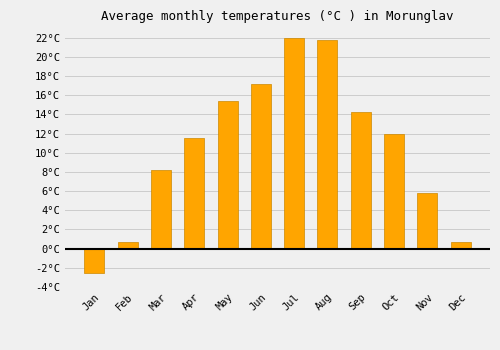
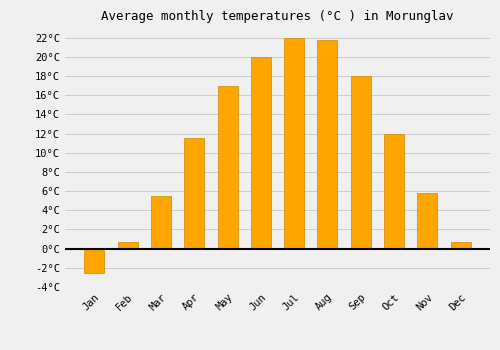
Mar: 8.2°C -> 5.5°C
May: 15.4°C -> 17.0°C
Jun: 17.2°C -> 20.0°C
Sep: 14.2°C -> 18.0°C
